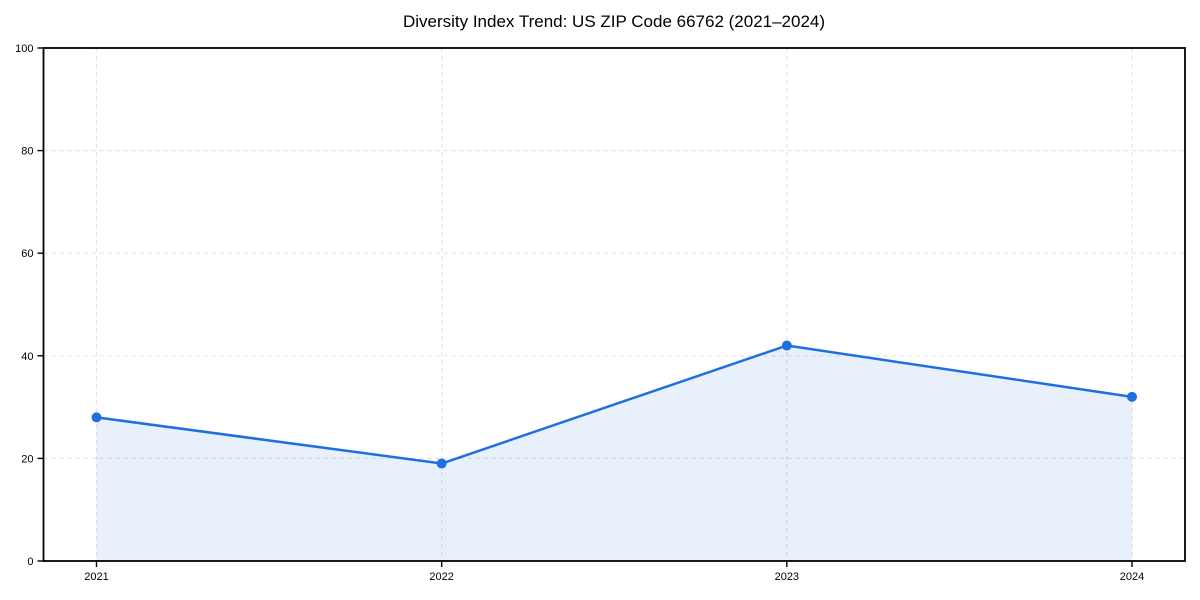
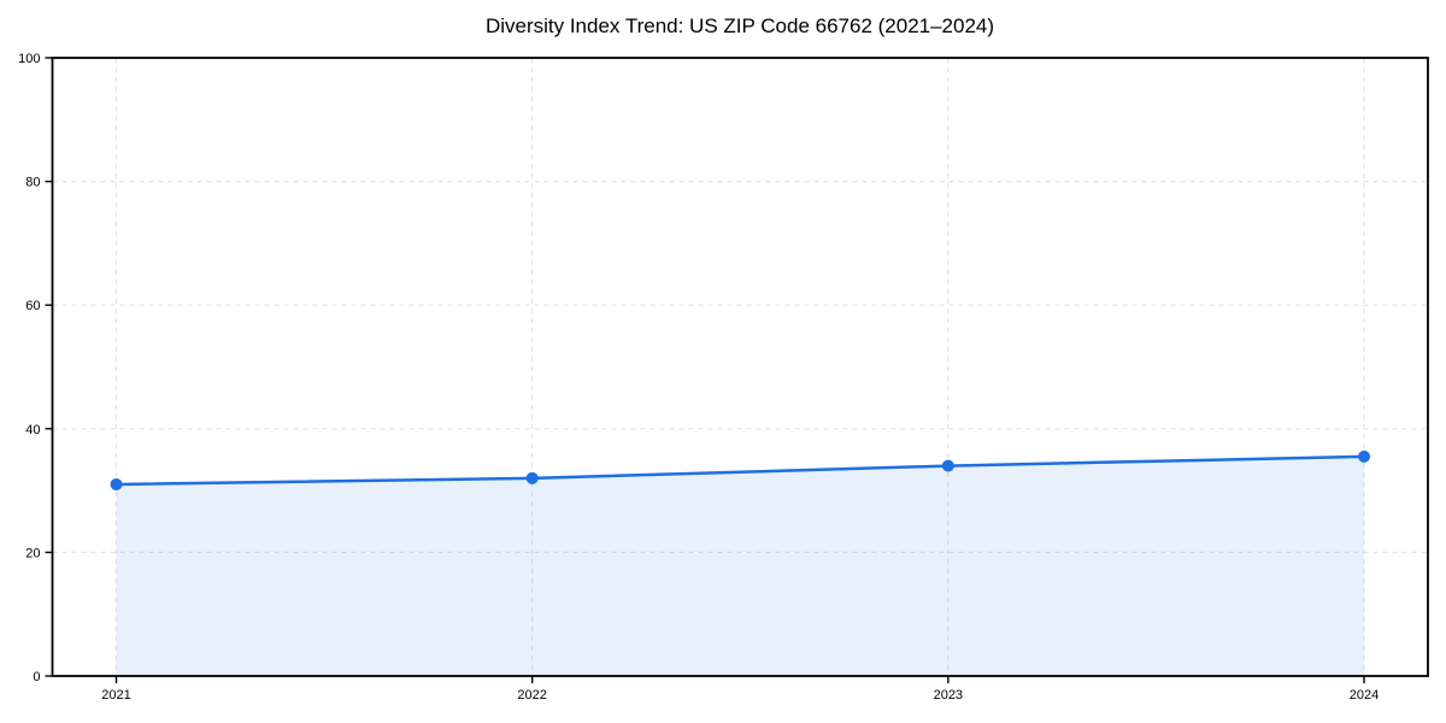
2021: 28 -> 31
2022: 19 -> 32
2023: 42 -> 34
2024: 32 -> 36
